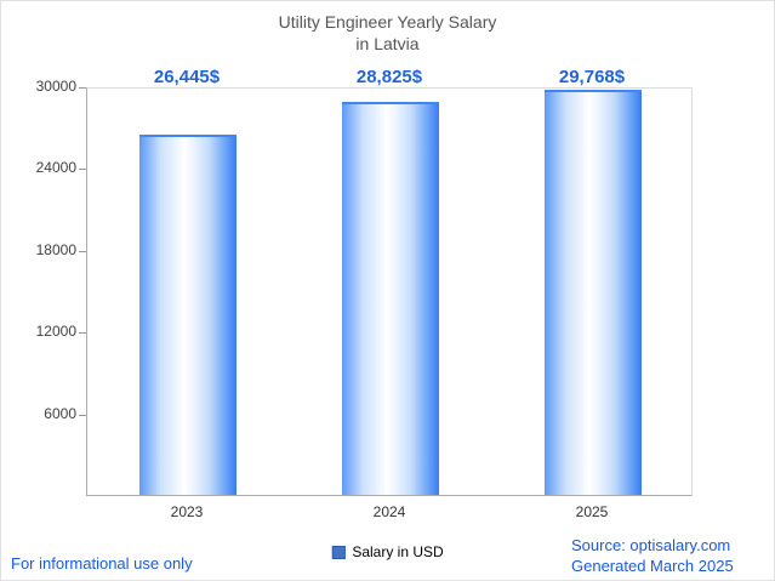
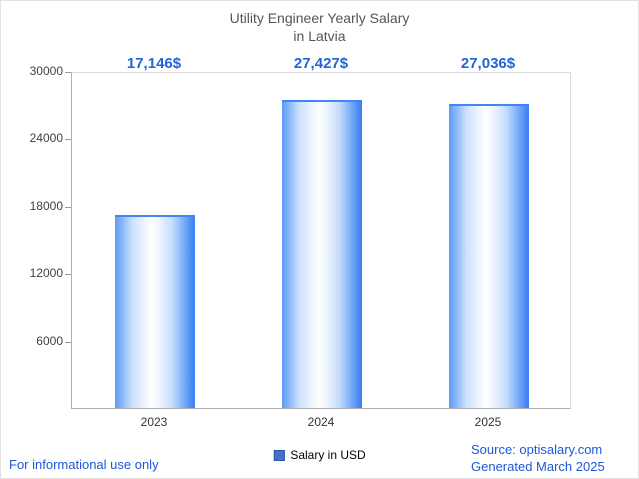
2023: 26,445 -> 17,146
2024: 28,825 -> 27,427
2025: 29,768 -> 27,036
